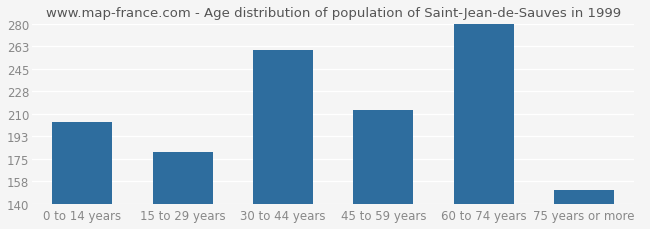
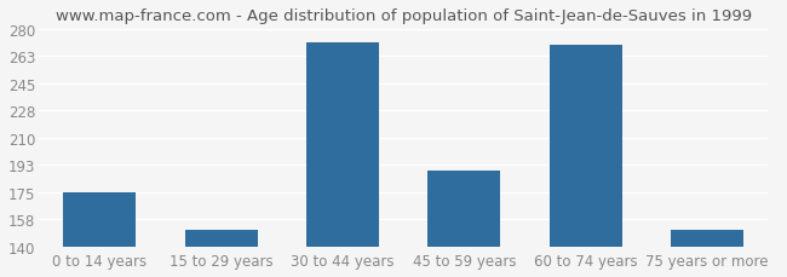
0 to 14 years: 204 -> 175
15 to 29 years: 181 -> 151
30 to 44 years: 260 -> 272
45 to 59 years: 213 -> 189
60 to 74 years: 280 -> 270
